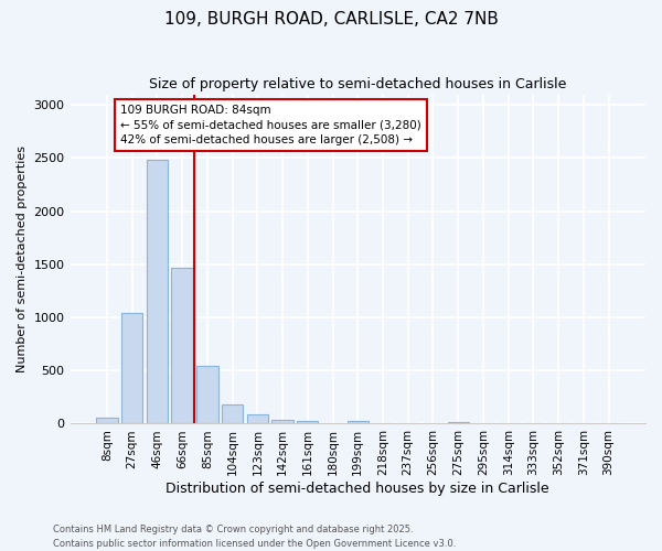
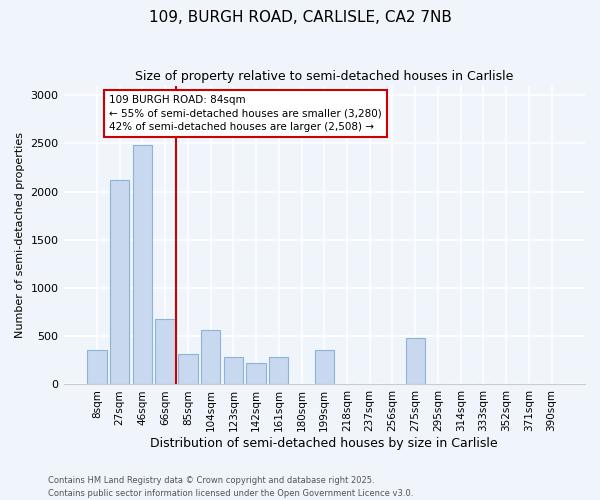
8sqm: 60 -> 360
27sqm: 1040 -> 2120
66sqm: 1470 -> 680
85sqm: 540 -> 320
104sqm: 180 -> 560
123sqm: 80 -> 280
142sqm: 40 -> 220
161sqm: 30 -> 280
199sqm: 20 -> 360
275sqm: 20 -> 480
